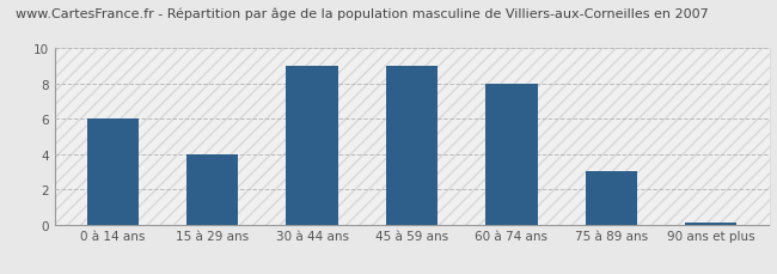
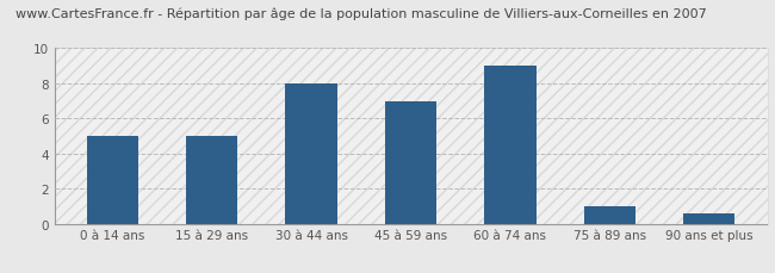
0 à 14 ans: 6.0 -> 5.0
15 à 29 ans: 4.0 -> 5.0
30 à 44 ans: 9.0 -> 8.0
45 à 59 ans: 9.0 -> 7.0
60 à 74 ans: 8.0 -> 9.0
75 à 89 ans: 3.0 -> 1.0
90 ans et plus: 0.1 -> 0.6
